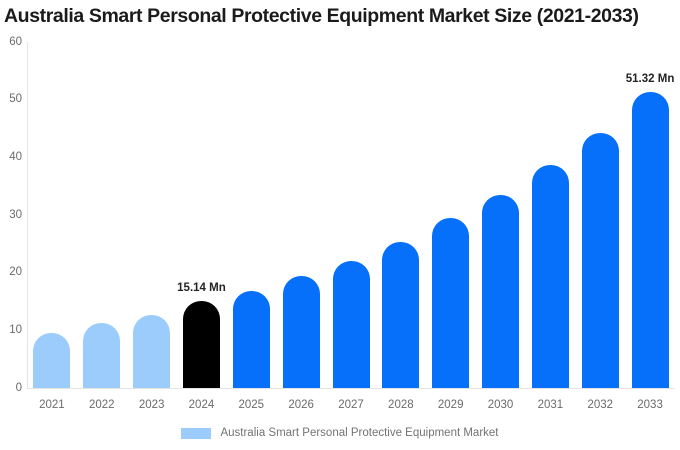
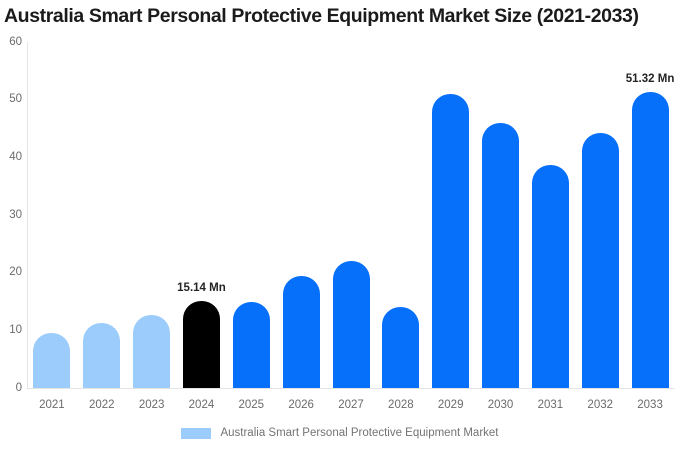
2025: 17 -> 15
2028: 25 -> 14
2029: 29 -> 51
2030: 33 -> 46
